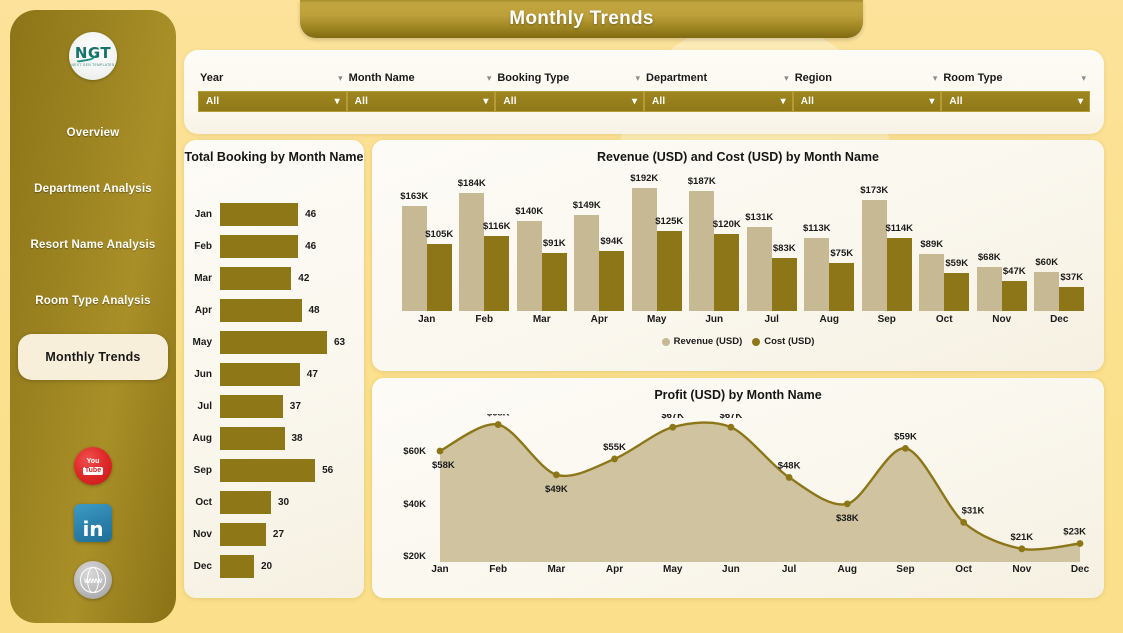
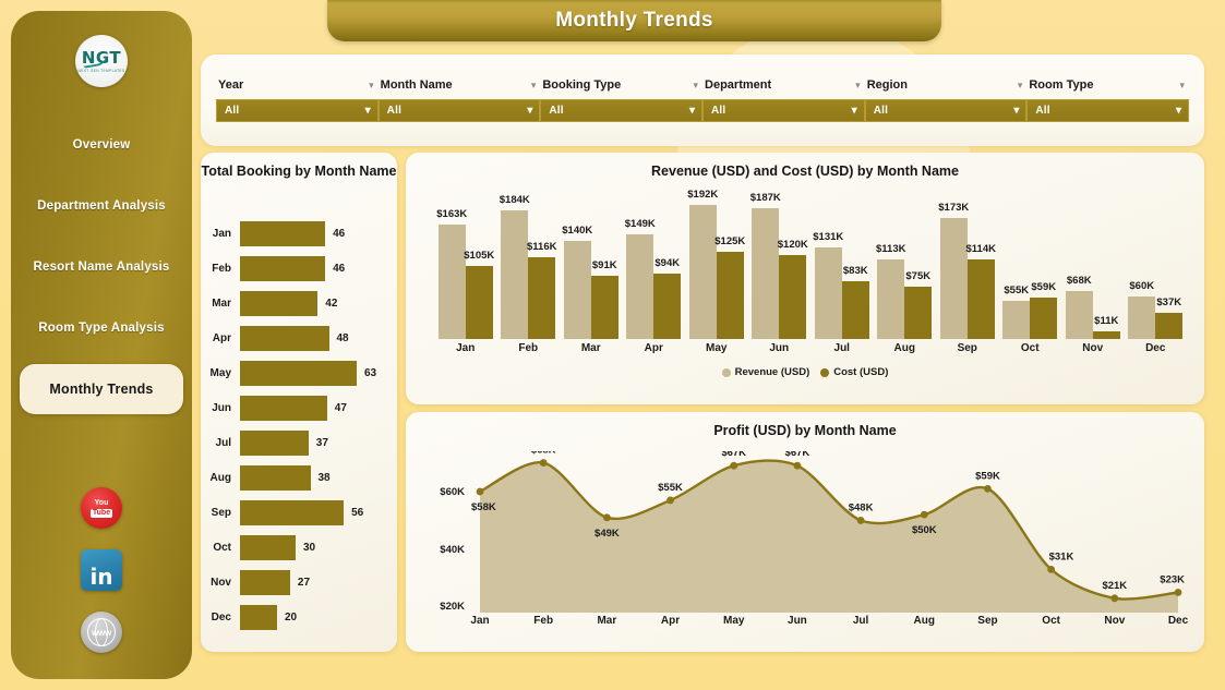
Revenue (USD) and Cost (USD) by Month Name/Revenue (USD)/Oct: $89K -> $55K
Revenue (USD) and Cost (USD) by Month Name/Cost (USD)/Nov: $47K -> $11K
Profit (USD) by Month Name/Aug: $38K -> $50K
